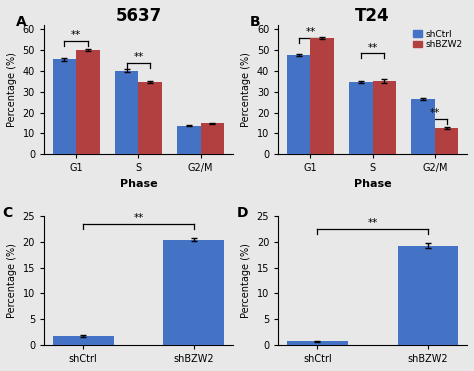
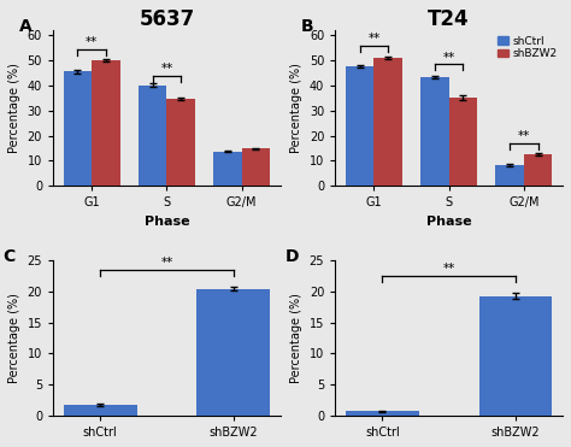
T24/shBZW2/G1: 56.0 -> 51.0
T24/shCtrl/S: 34.5 -> 43.5
T24/shCtrl/G2/M: 26.5 -> 8.3
